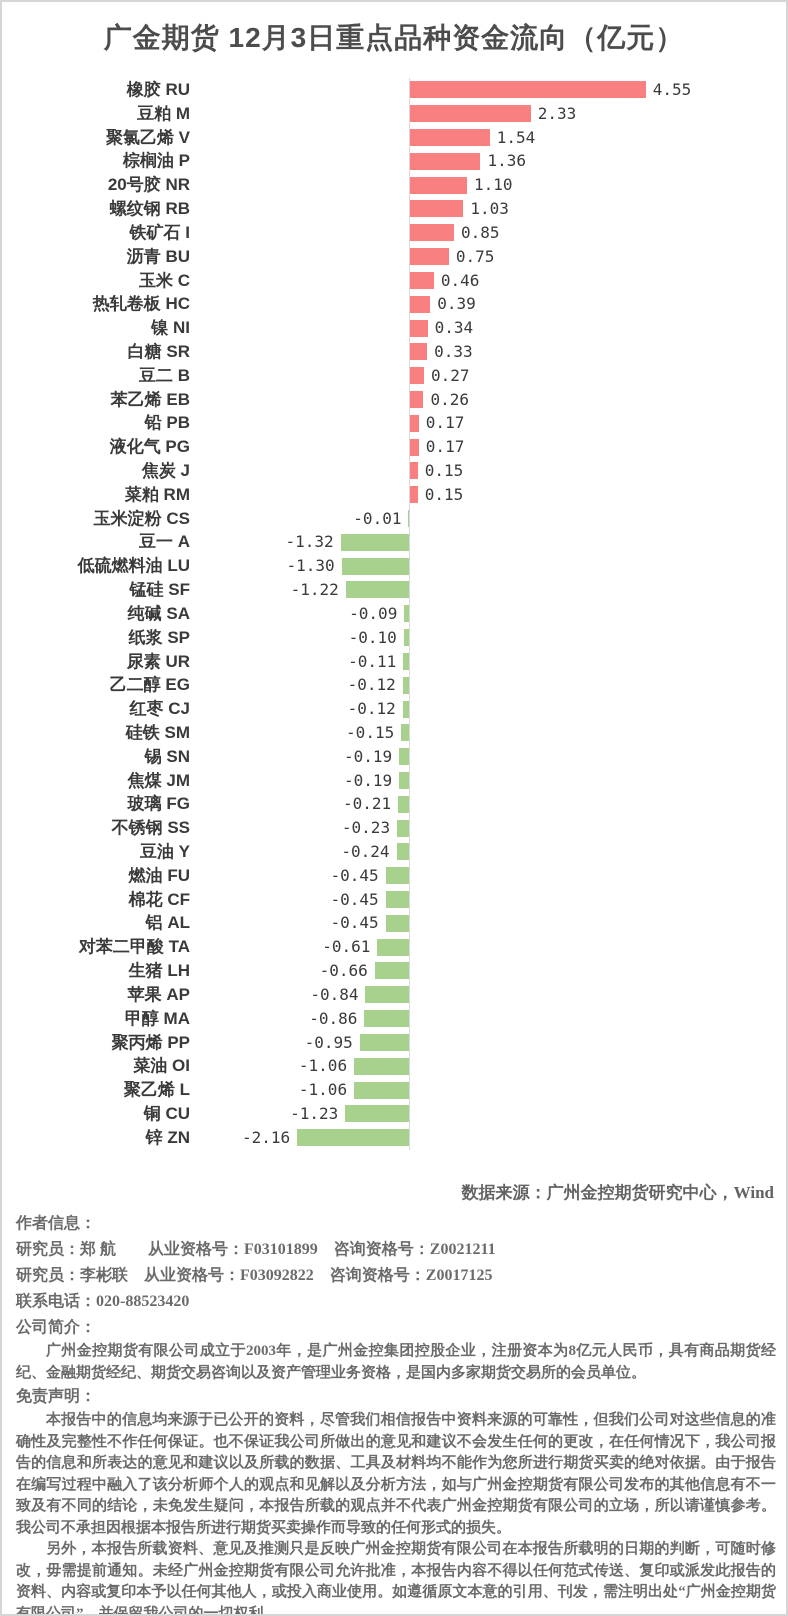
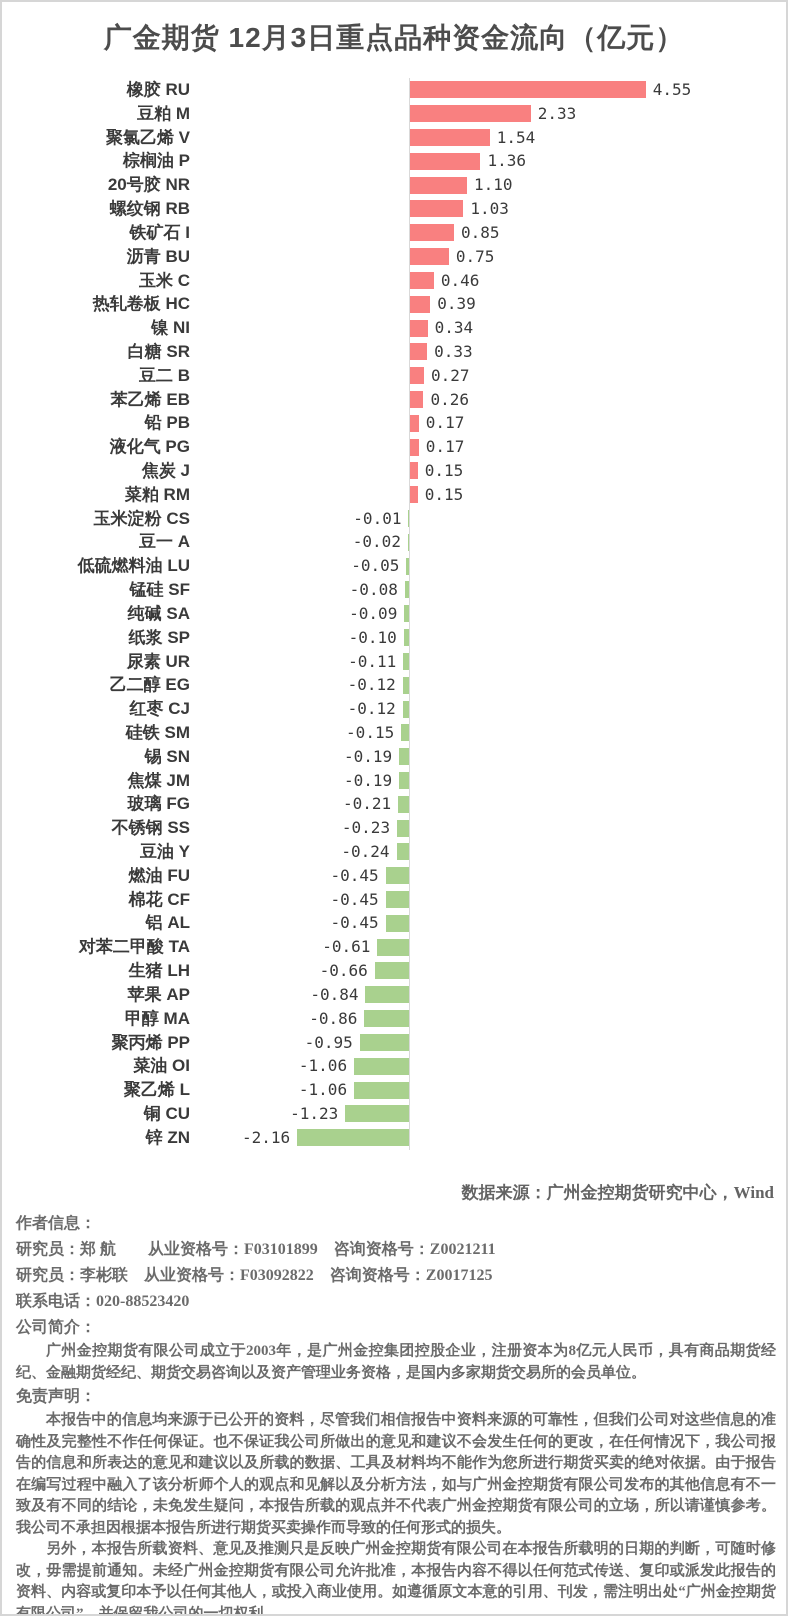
豆一 A: -1.32 -> -0.02
低硫燃料油 LU: -1.30 -> -0.05
锰硅 SF: -1.22 -> -0.08
